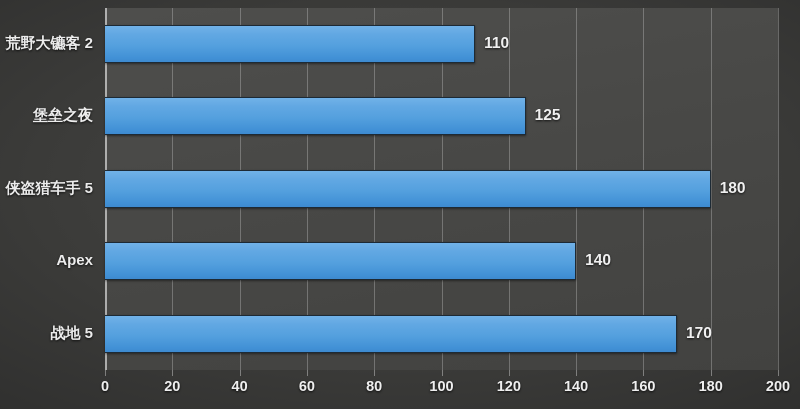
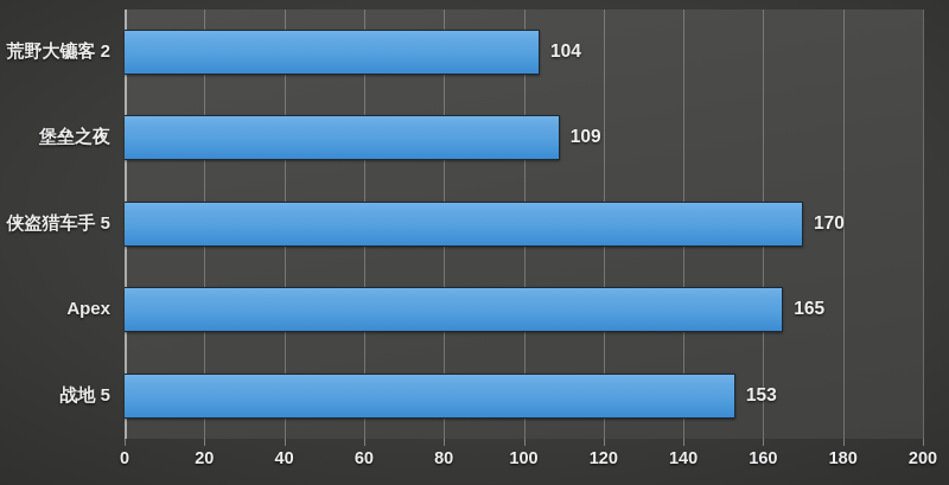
荒野大镳客 2: 110 -> 104
堡垒之夜: 125 -> 109
侠盗猎车手 5: 180 -> 170
Apex: 140 -> 165
战地 5: 170 -> 153
